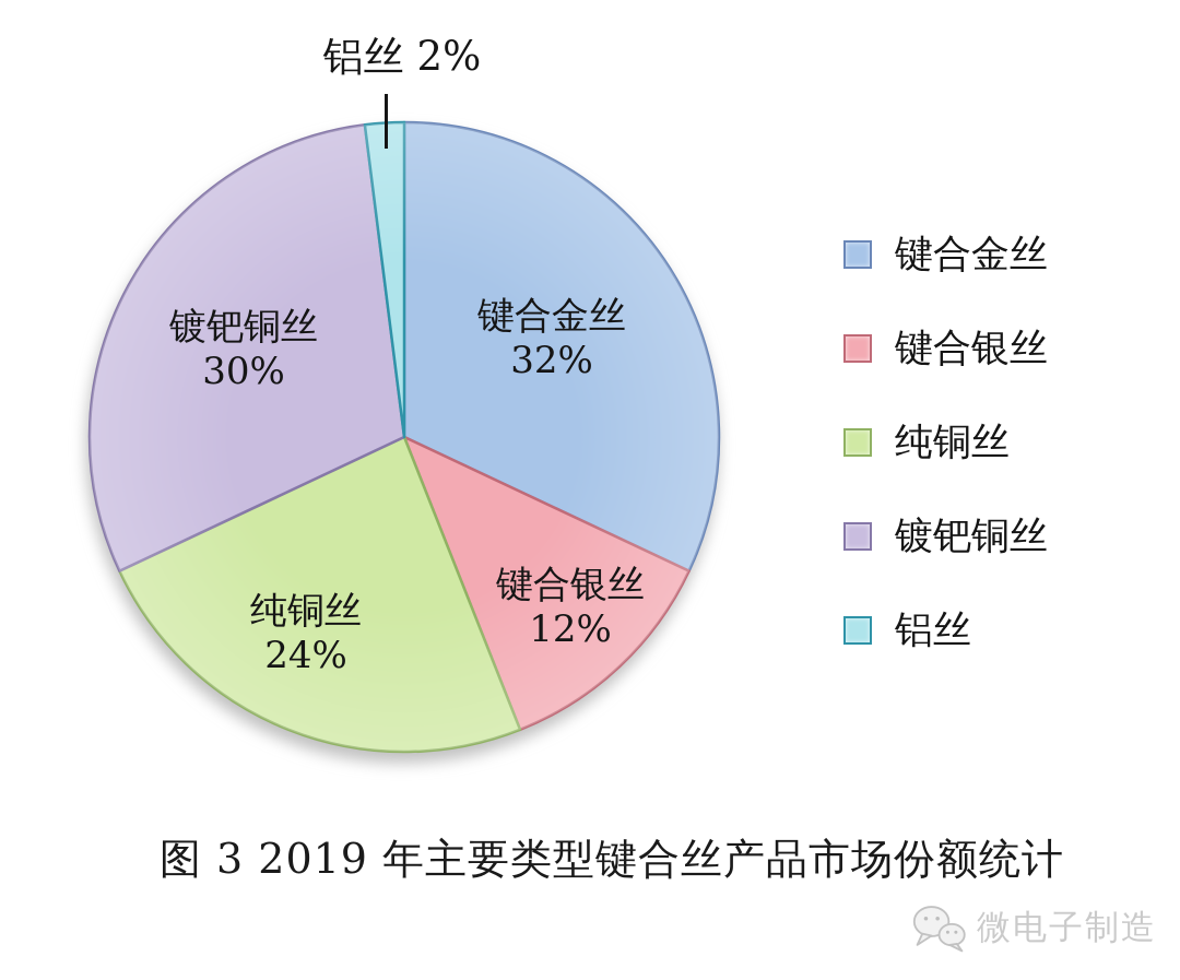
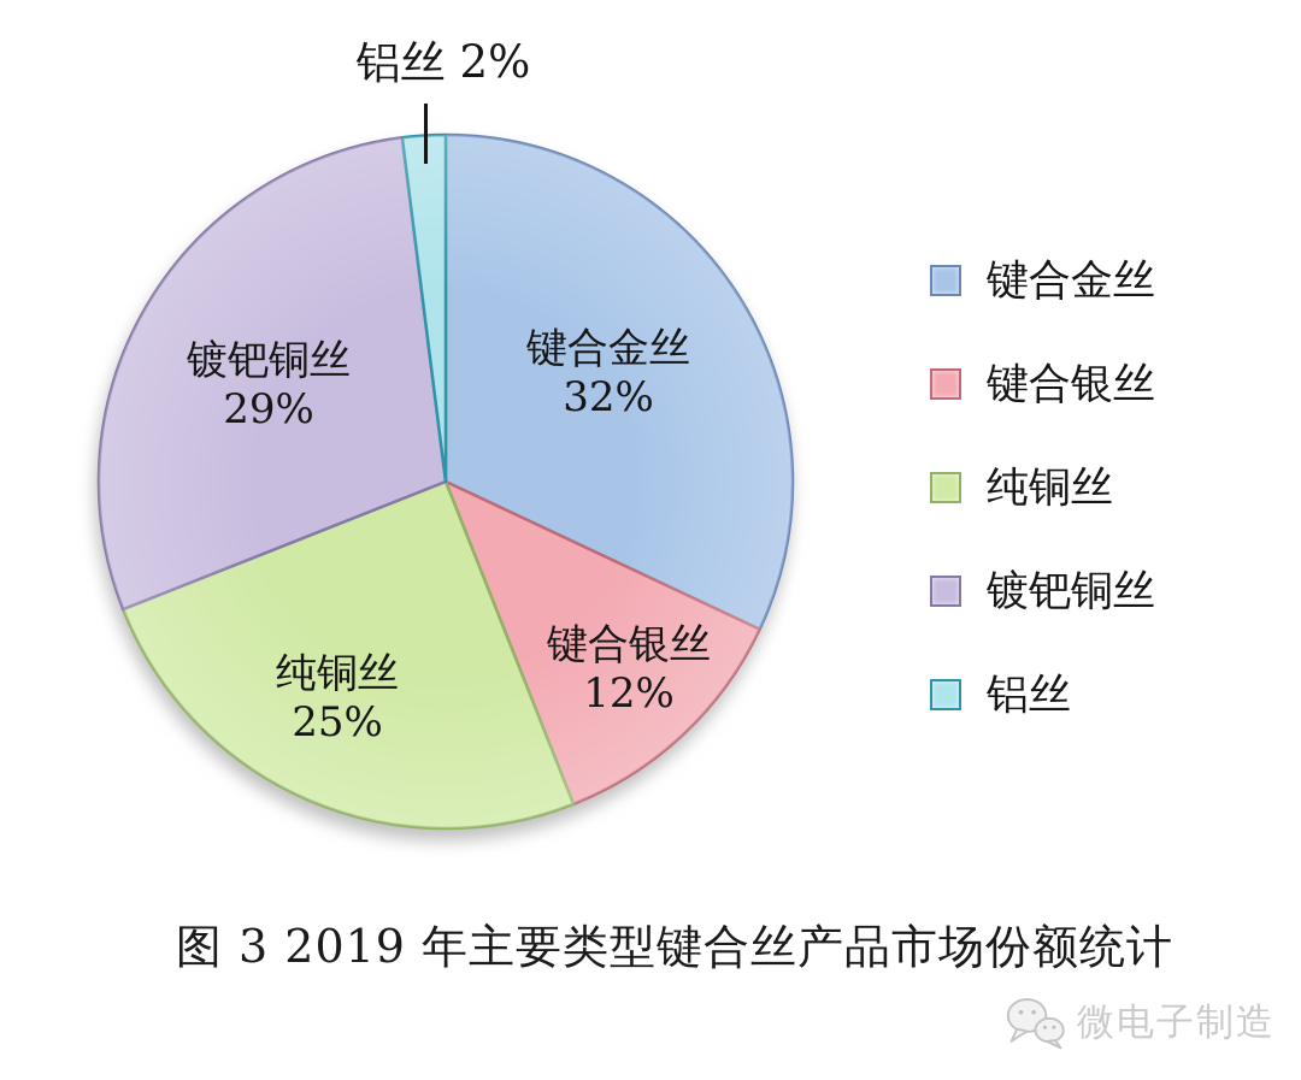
纯铜丝: 24% -> 25%
镀钯铜丝: 30% -> 29%
